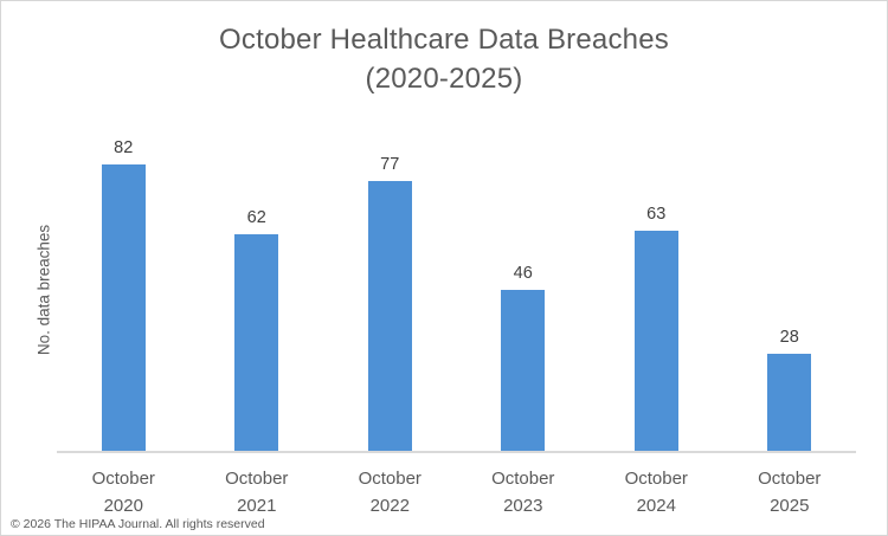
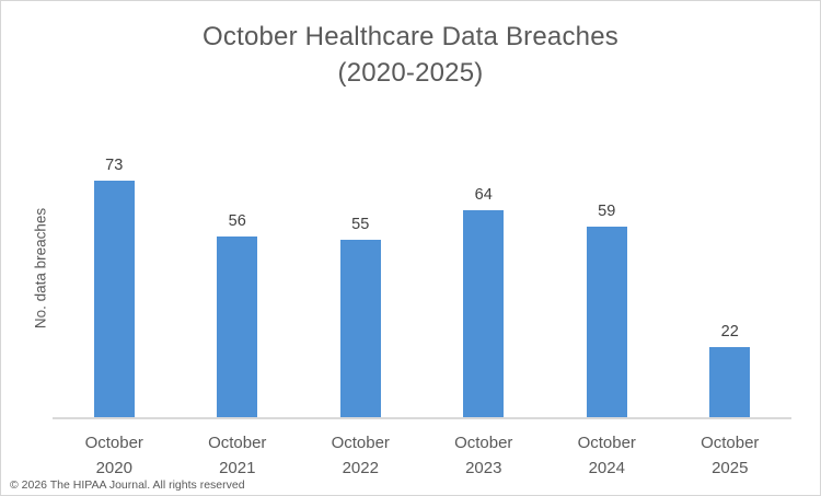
October 2020: 82 -> 73
October 2021: 62 -> 56
October 2022: 77 -> 55
October 2023: 46 -> 64
October 2024: 63 -> 59
October 2025: 28 -> 22
